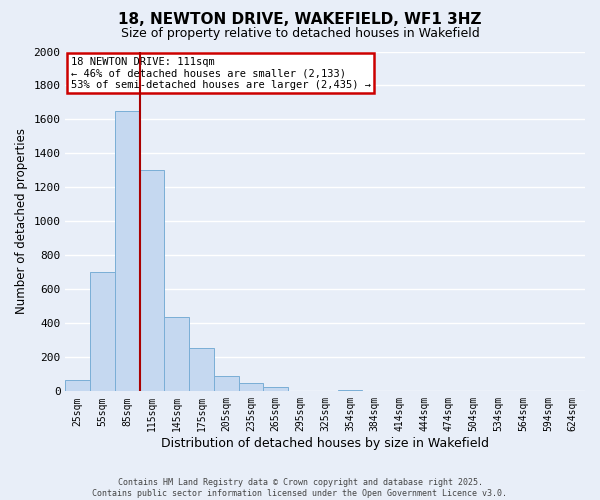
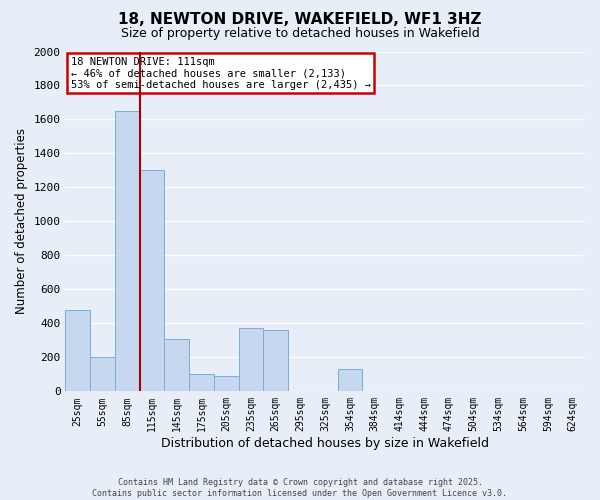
25sqm: 60 -> 480
55sqm: 700 -> 200
145sqm: 440 -> 310
175sqm: 260 -> 100
235sqm: 50 -> 370
265sqm: 20 -> 360
354sqm: 10 -> 130
